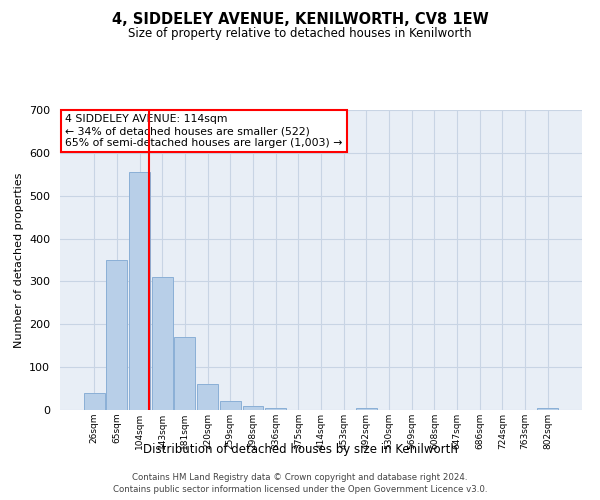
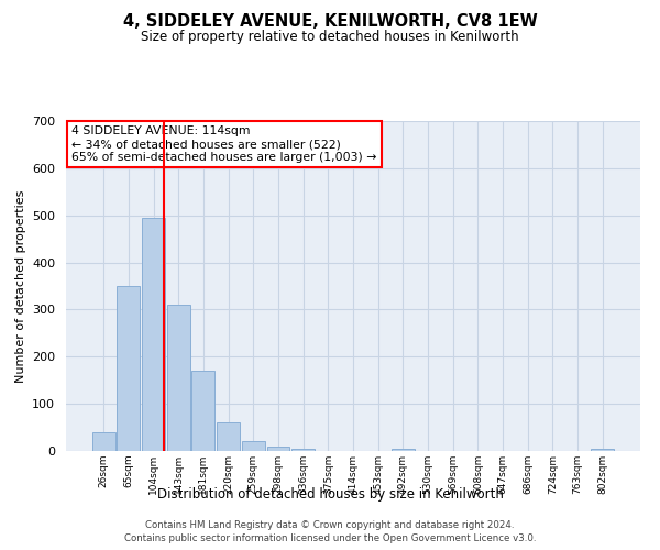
104sqm: 555 -> 495
